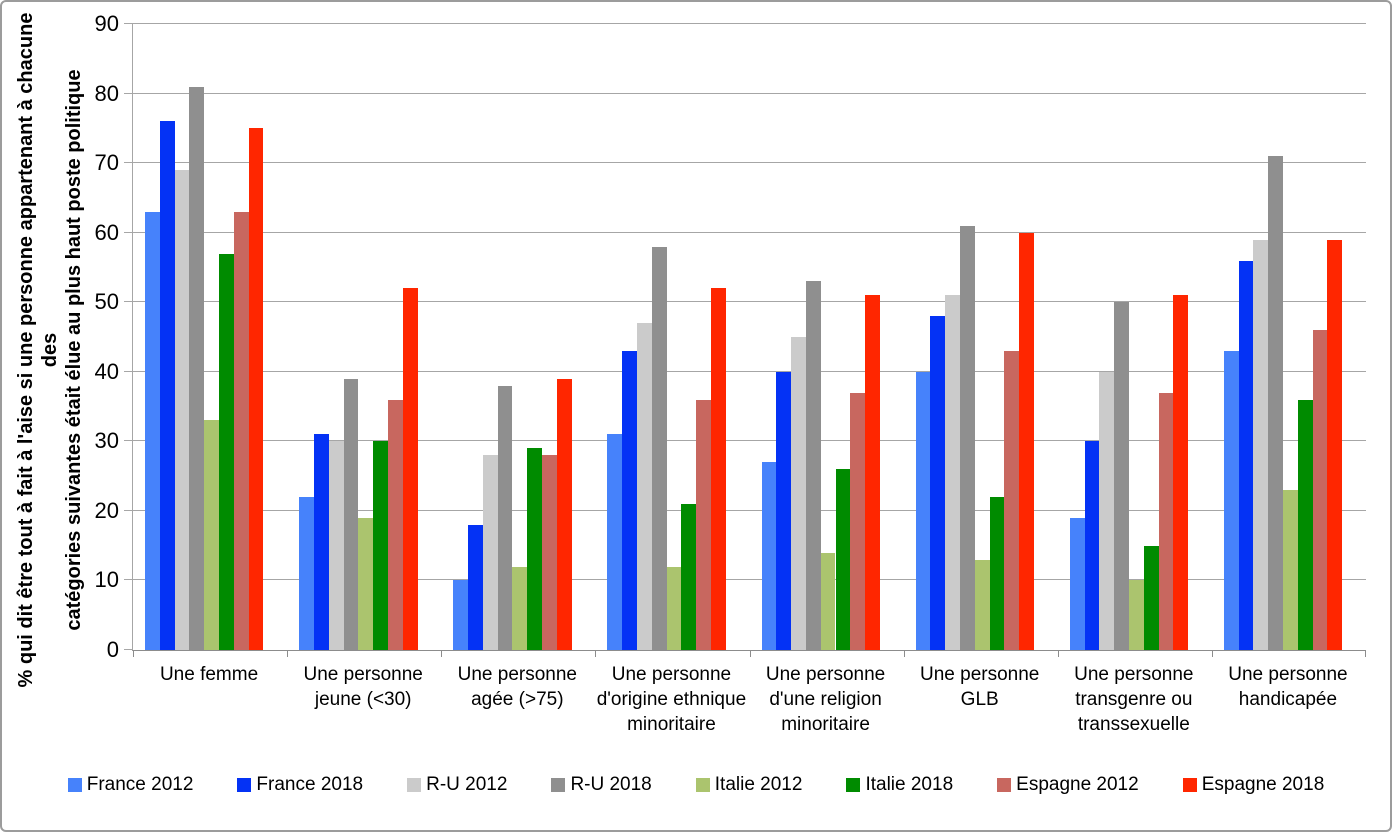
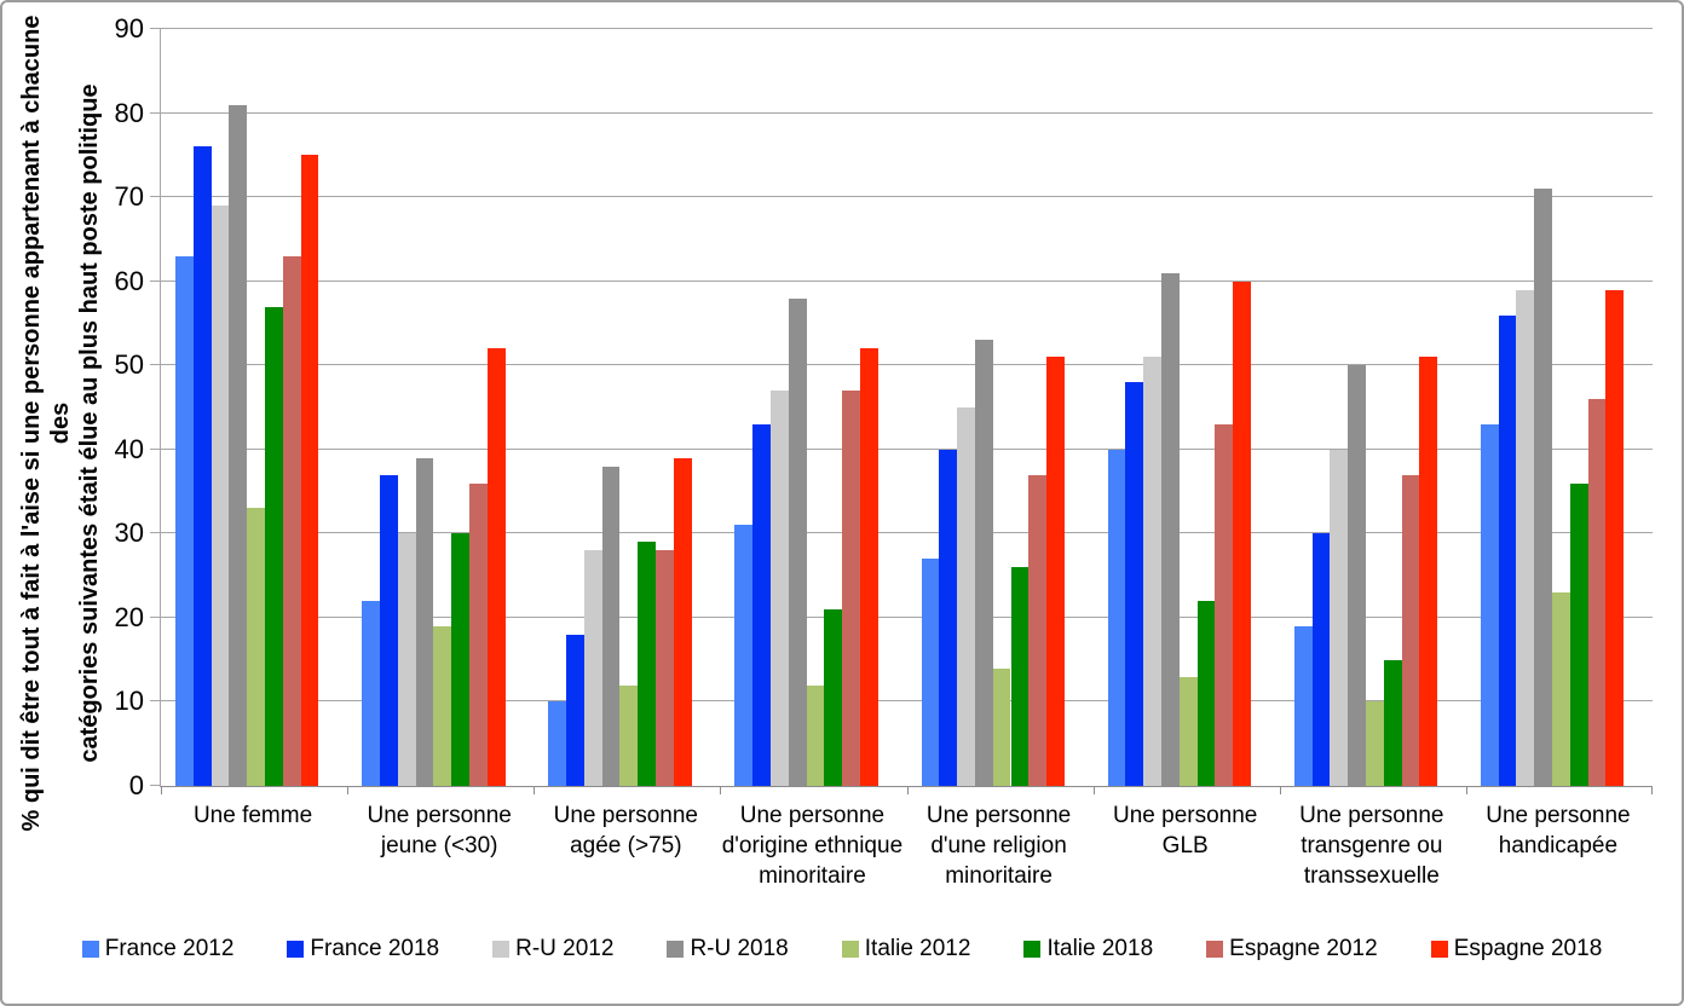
France 2018/Une personne jeune (<30): 31 -> 37
Espagne 2012/Une personne d'origine ethnique minoritaire: 36 -> 47
